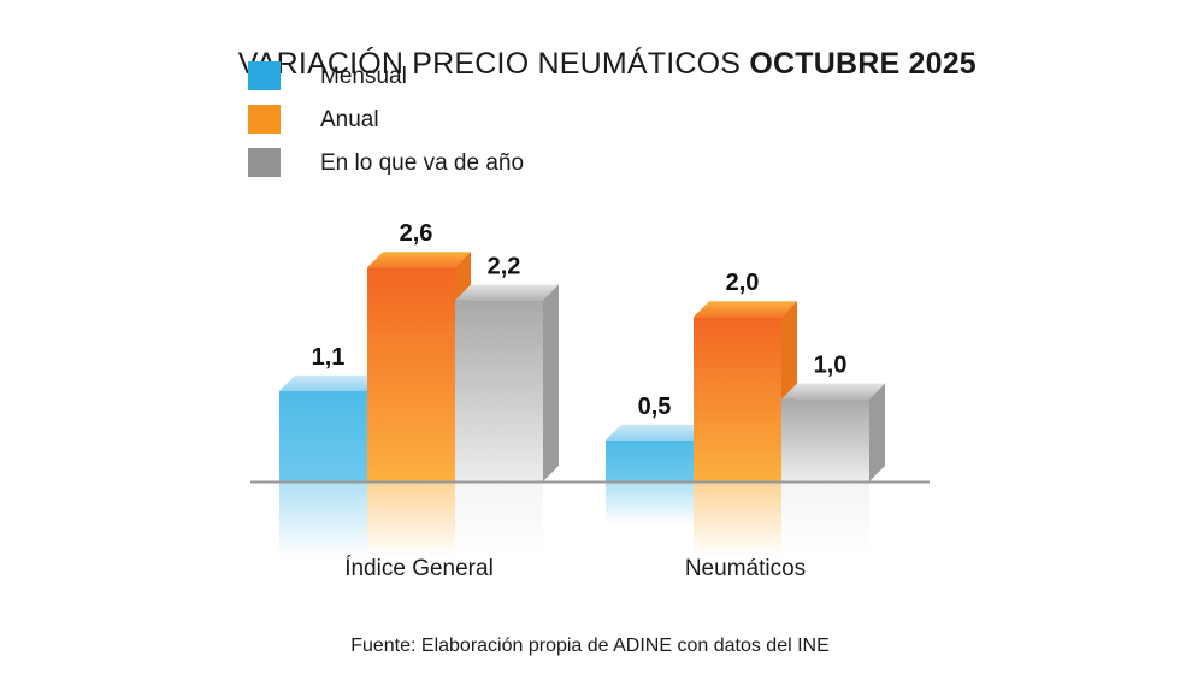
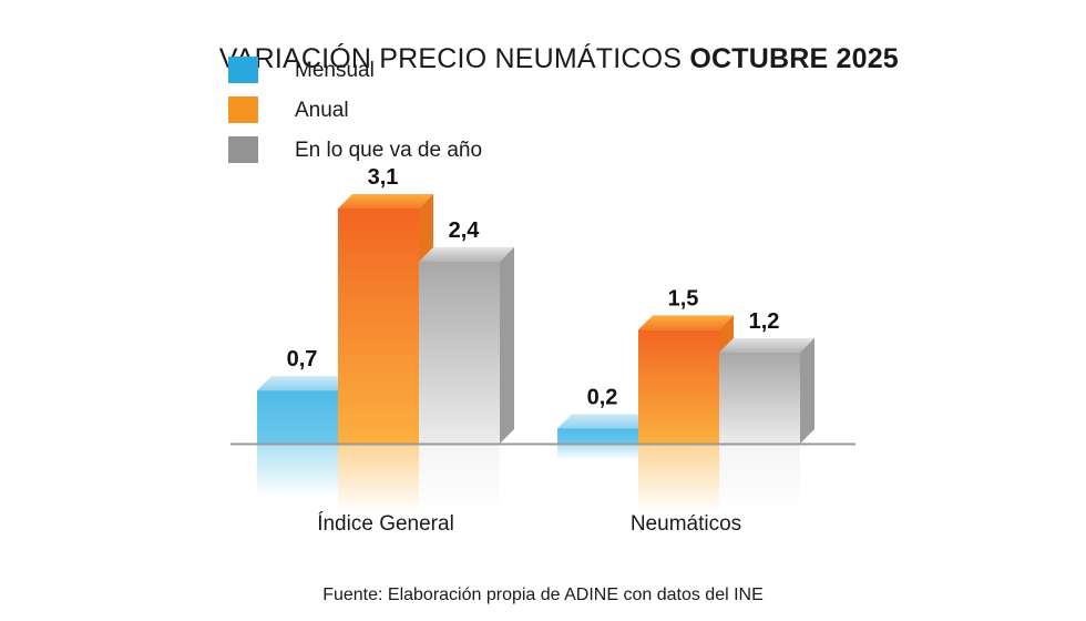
Mensual/Índice General: 1,1 -> 0,7
Anual/Índice General: 2,6 -> 3,1
En lo que va de año/Índice General: 2,2 -> 2,4
Mensual/Neumáticos: 0,5 -> 0,2
Anual/Neumáticos: 2,0 -> 1,5
En lo que va de año/Neumáticos: 1,0 -> 1,2
